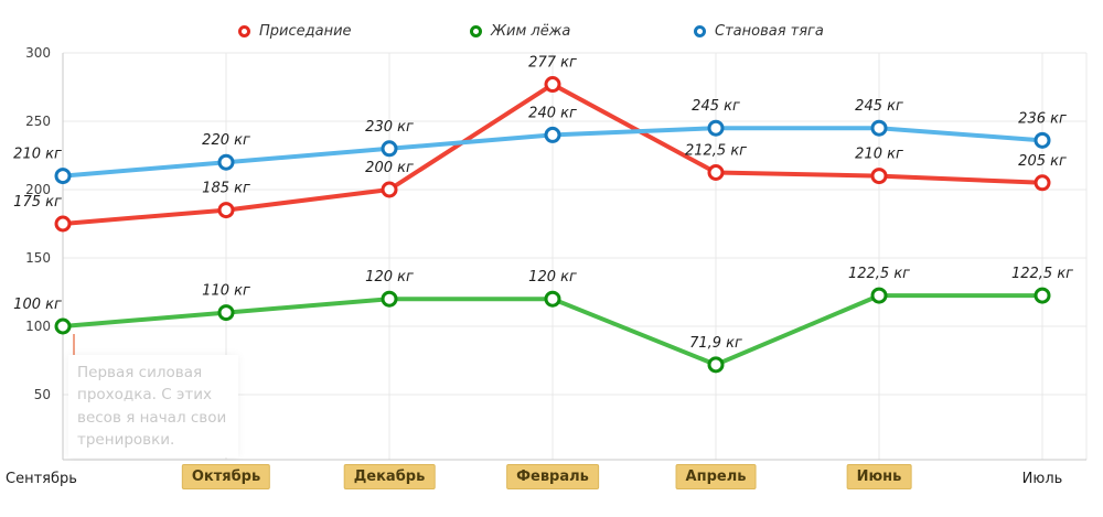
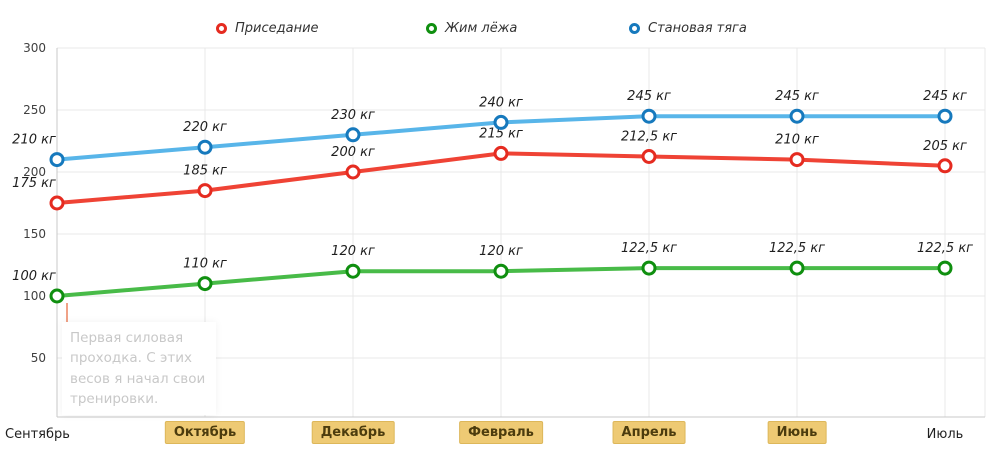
Приседание/Февраль: 277 -> 215
Жим лёжа/Апрель: 71,9 -> 122,5
Становая тяга/Июль: 236 -> 245
